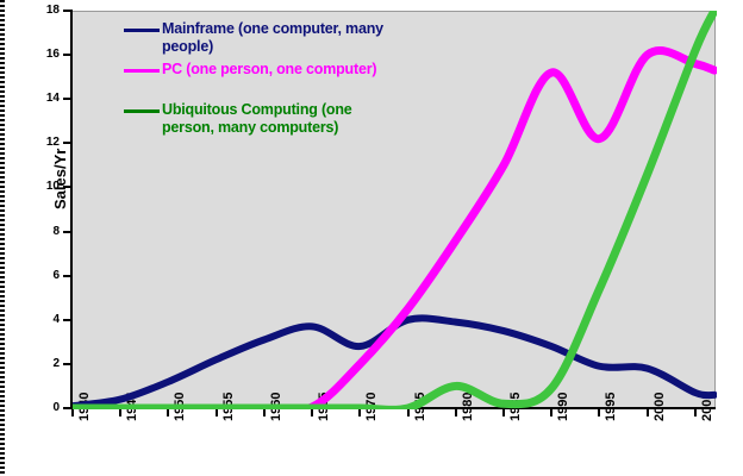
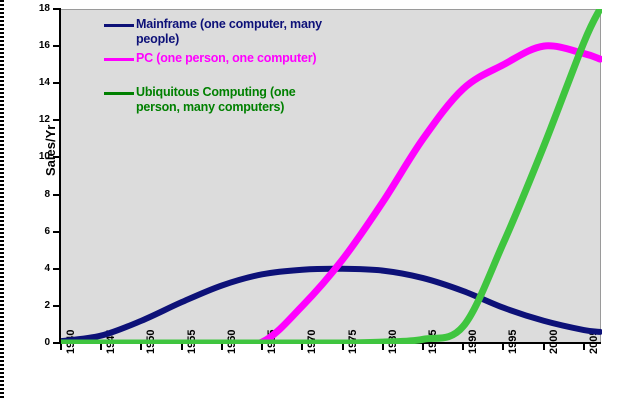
Mainframe (one computer, many people)/1970: 2.8 -> 4.0
Ubiquitous Computing (one person, many computers)/1980: 1.0 -> 0.1
PC (one person, one computer)/1990: 15.2 -> 13.7
PC (one person, one computer)/1995: 12.2 -> 15.0
Mainframe (one computer, many people)/2000: 1.8 -> 1.2
